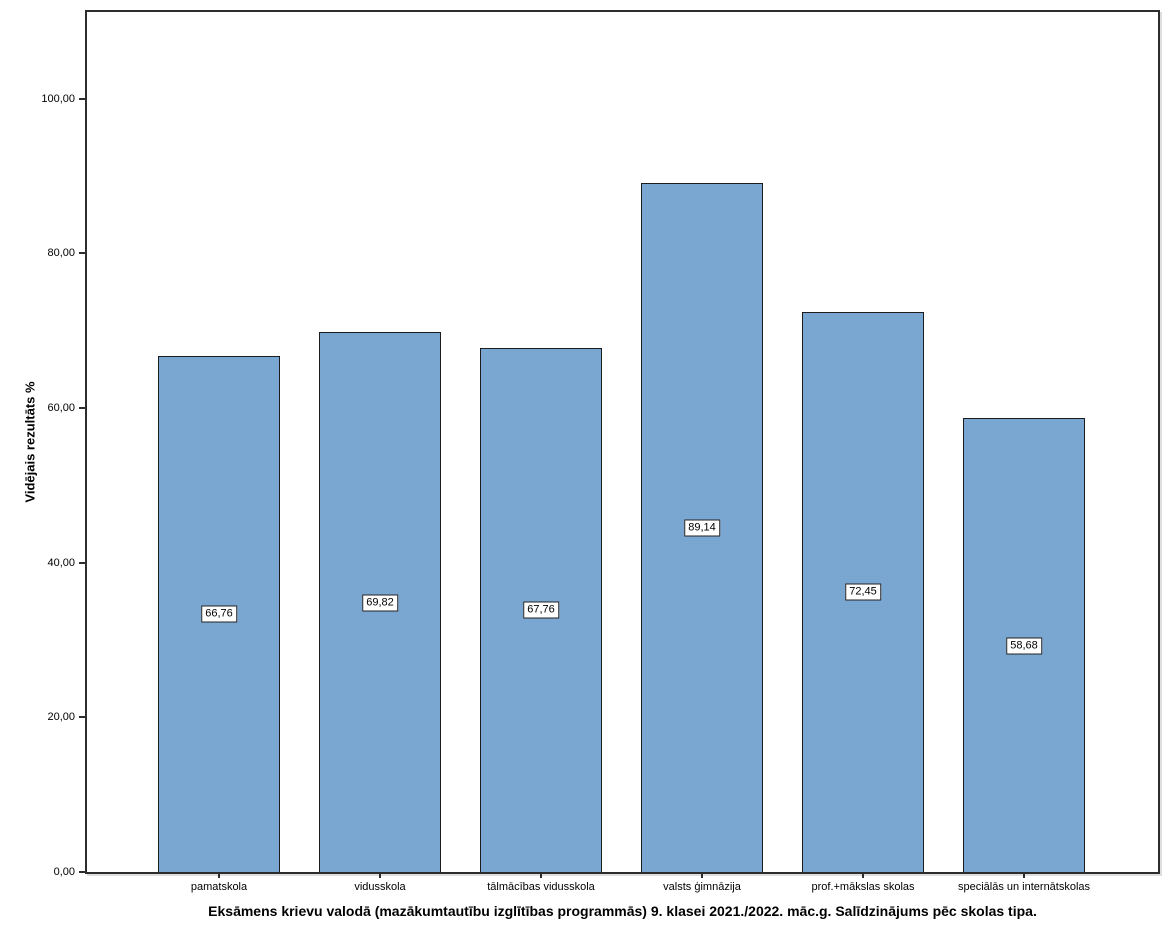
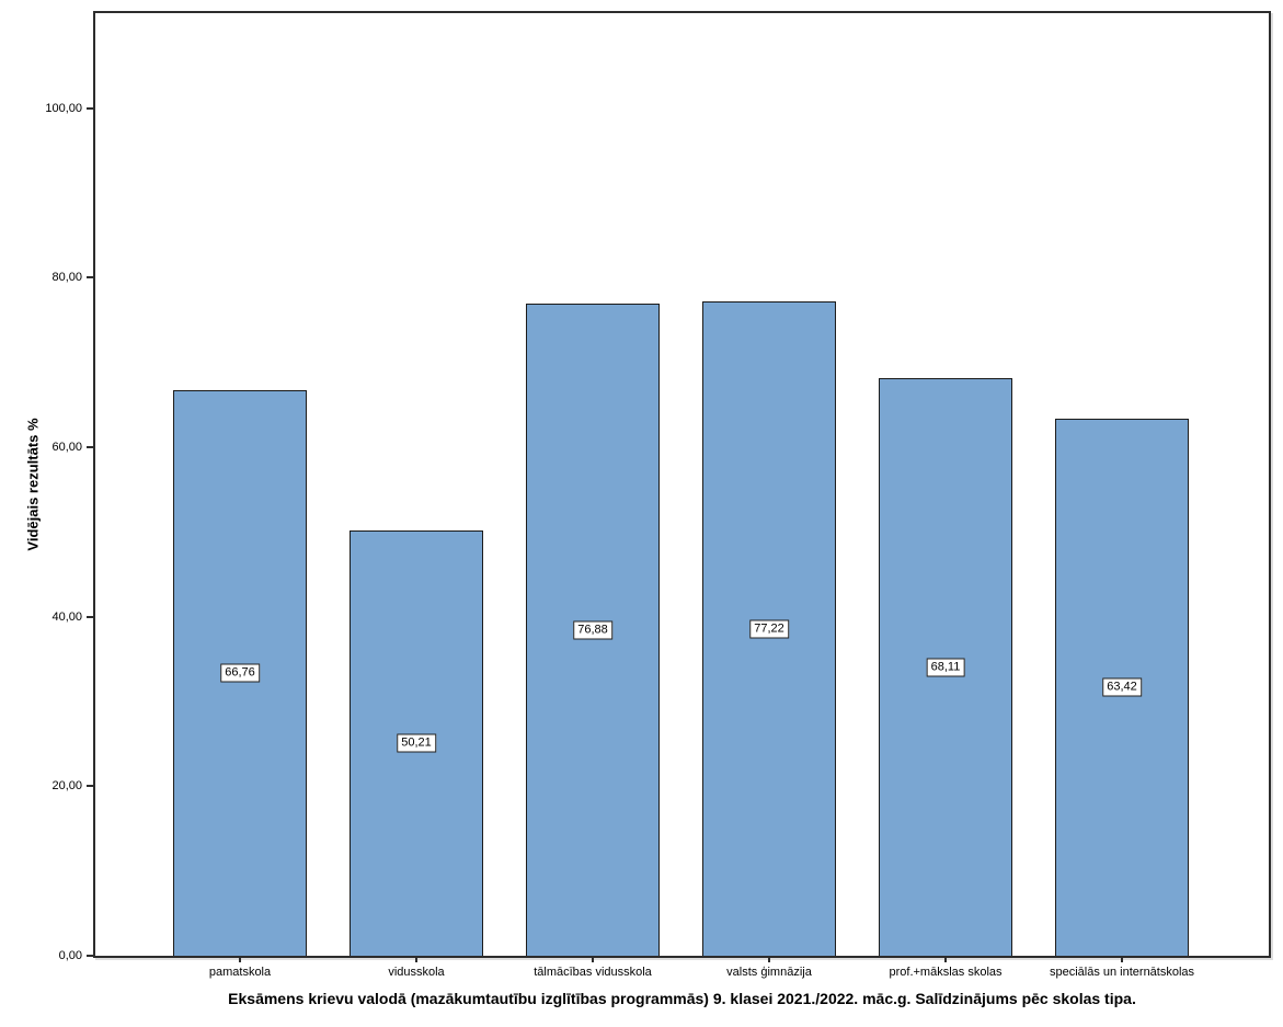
vidusskola: 69,82 -> 50,21
tālmācības vidusskola: 67,76 -> 76,88
valsts ģimnāzija: 89,14 -> 77,22
prof.+mākslas skolas: 72,45 -> 68,11
speciālās un internātskolas: 58,68 -> 63,42
